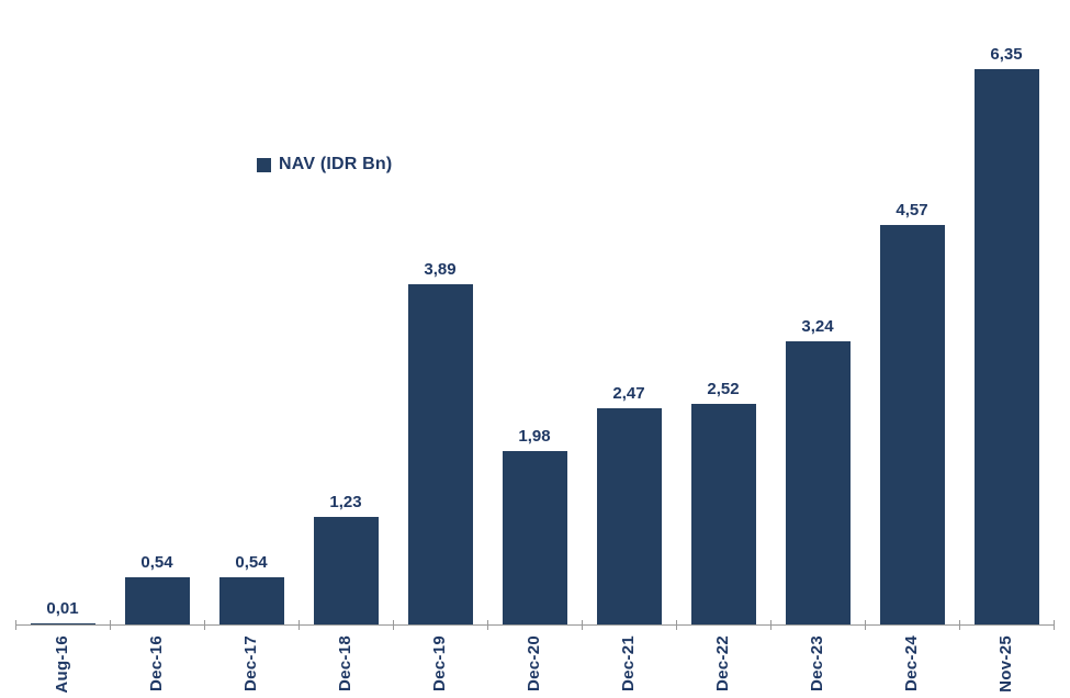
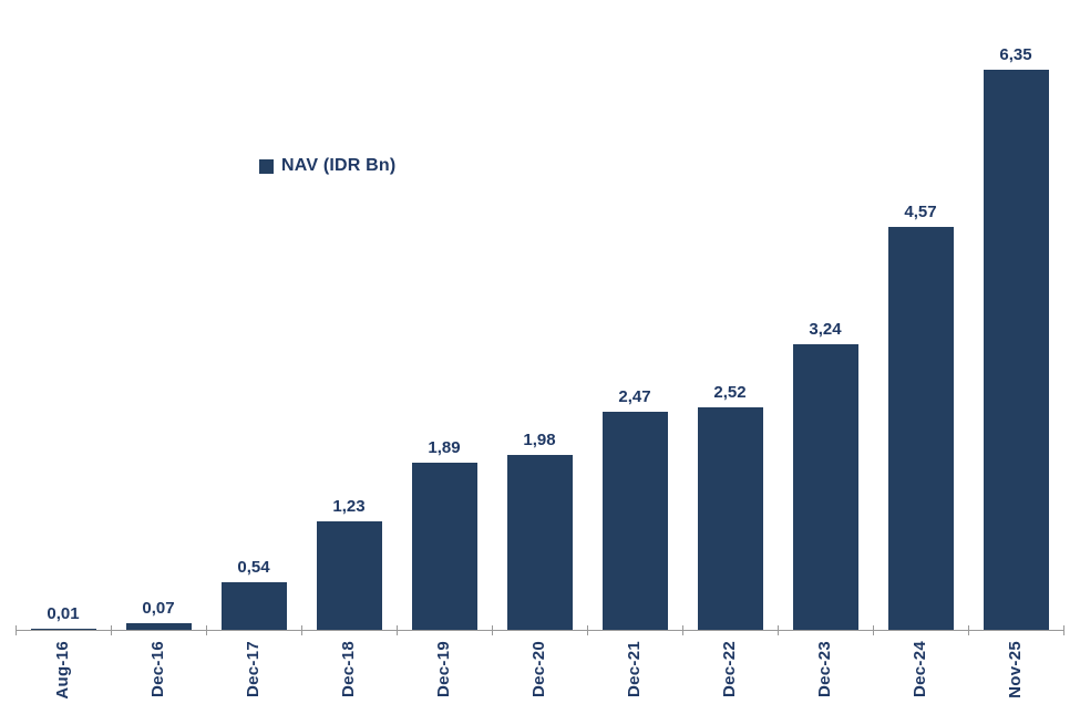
Dec-16: 0,54 -> 0,07
Dec-19: 3,89 -> 1,89
